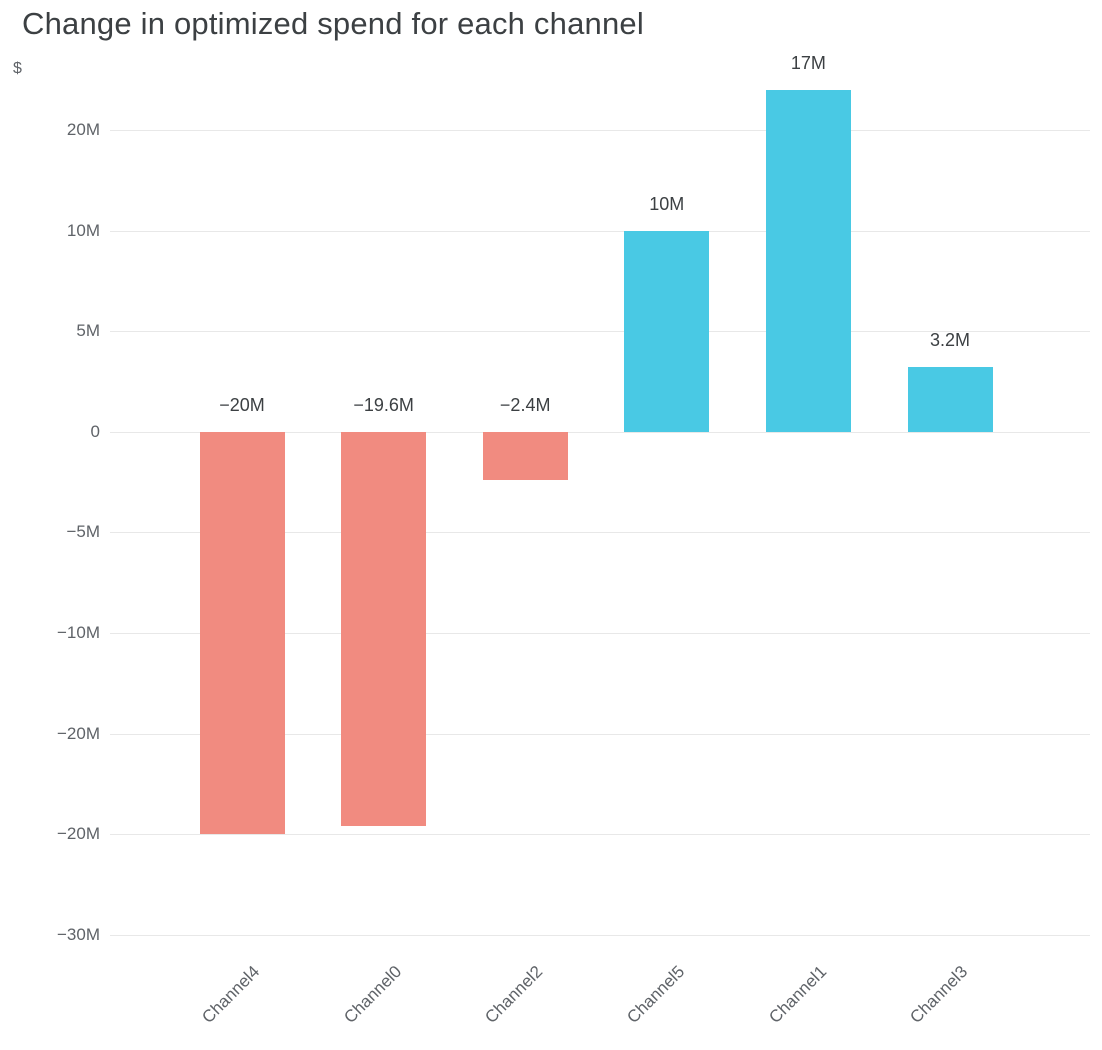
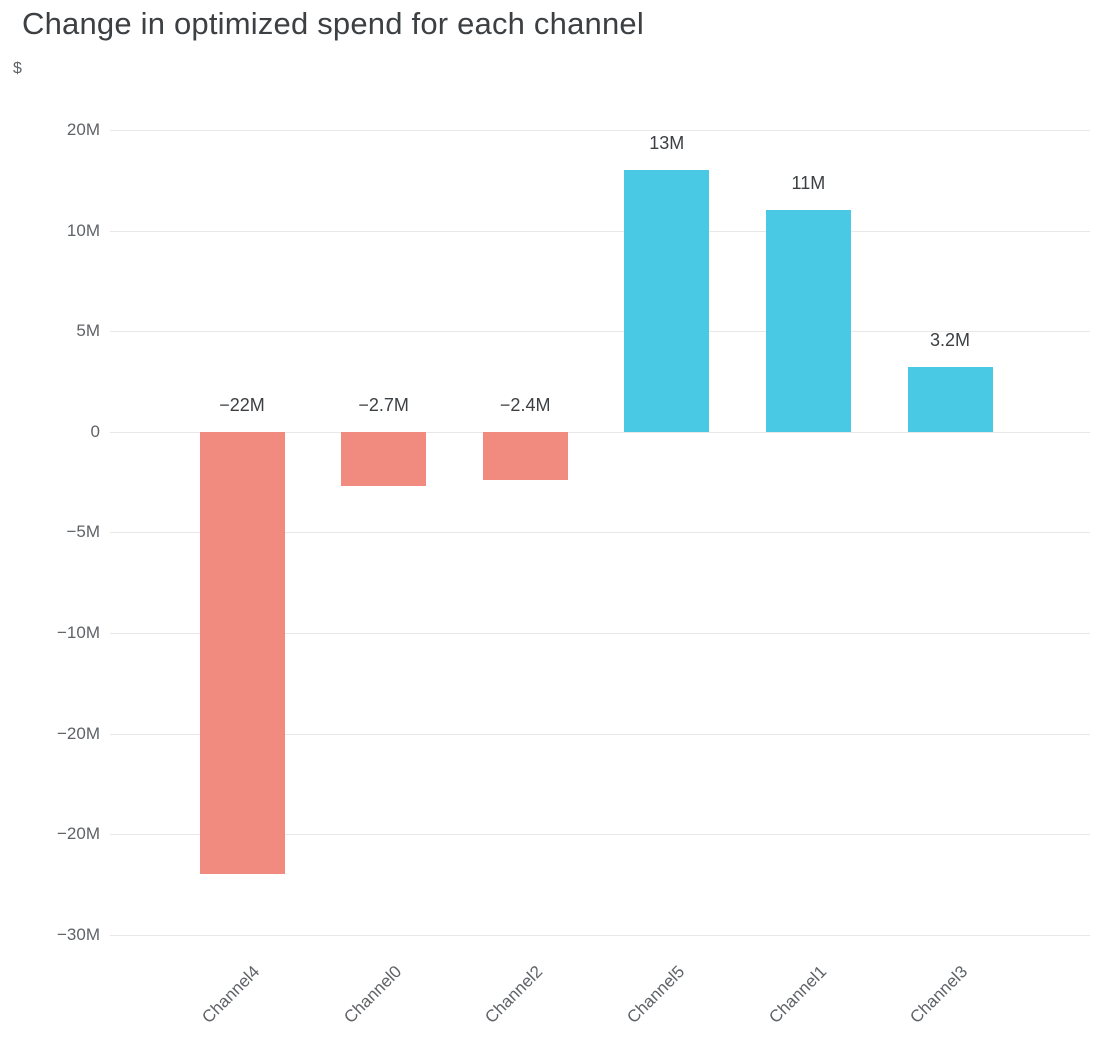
Channel4: −20M -> −22M
Channel0: −19.6M -> −2.7M
Channel5: 10M -> 13M
Channel1: 17M -> 11M
